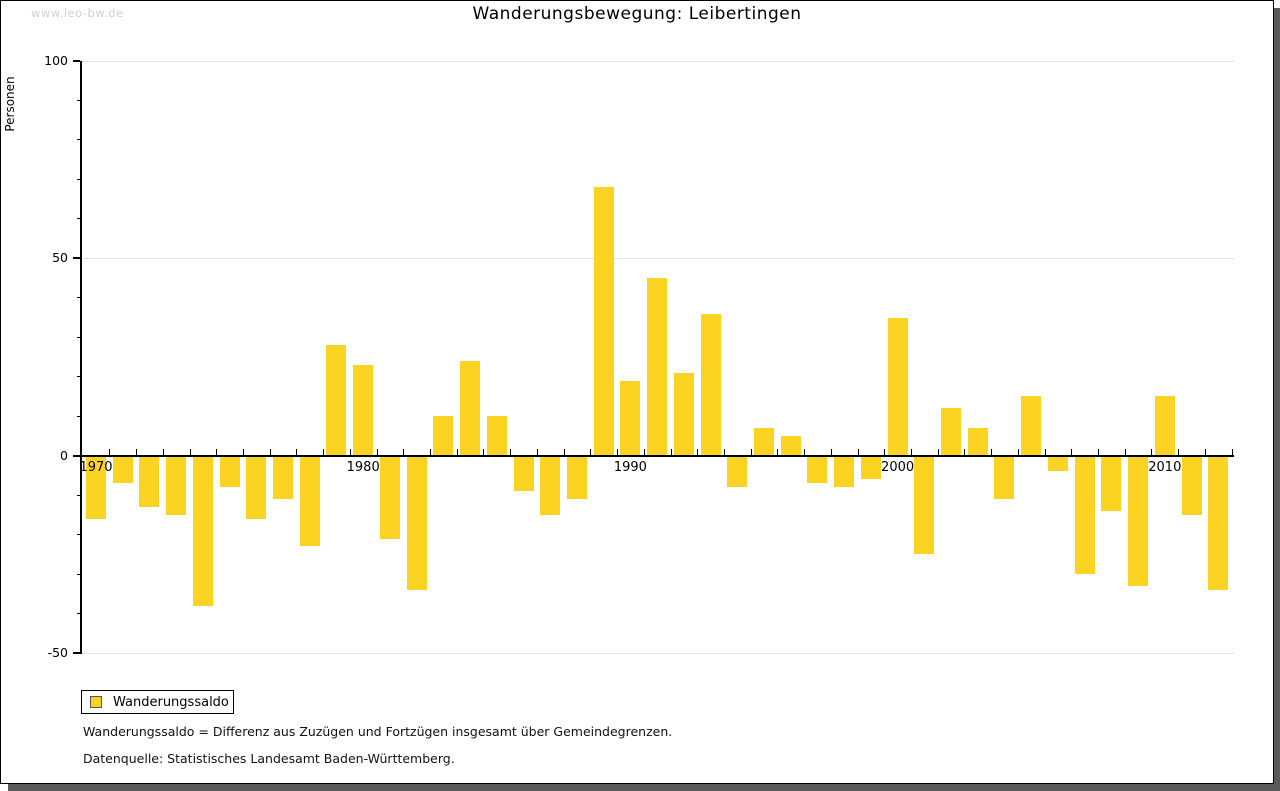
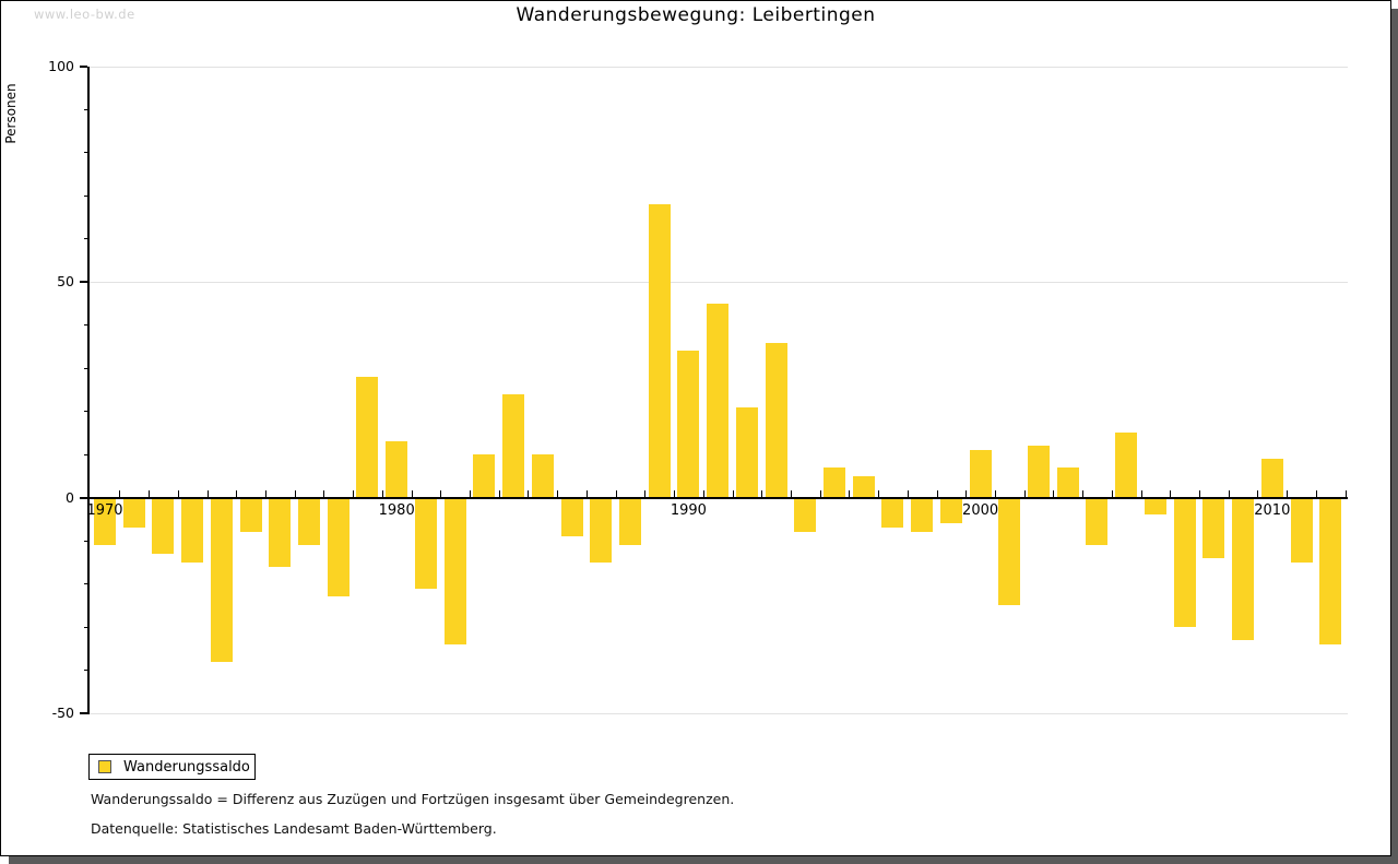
1970: -16 -> -11
1980: 23 -> 13
1990: 19 -> 34
2000: 35 -> 11
2010: 15 -> 9
